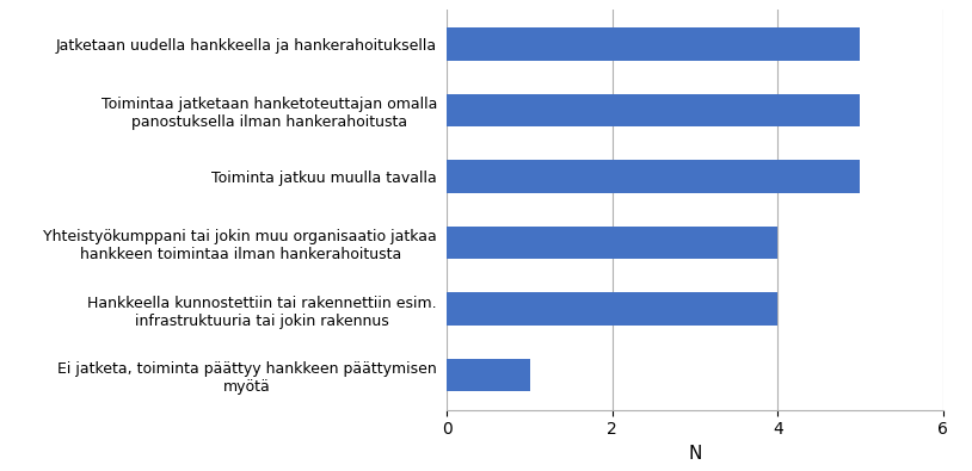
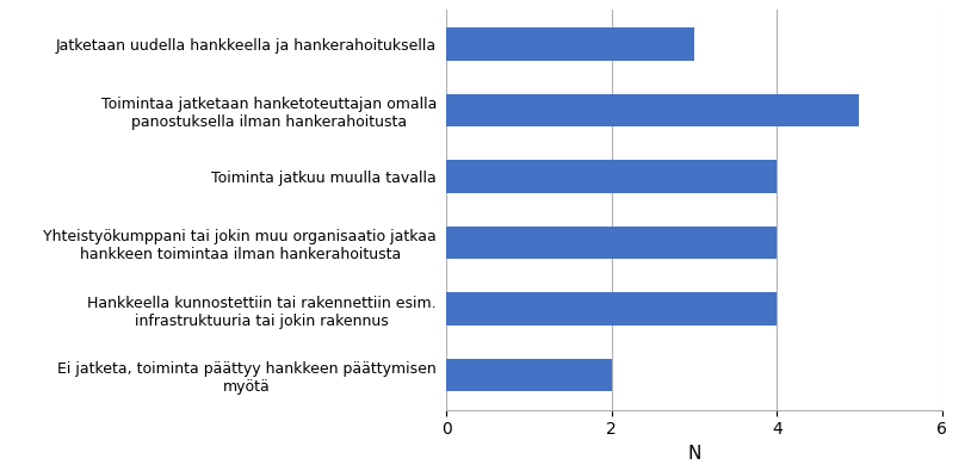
Jatketaan uudella hankkeella ja hankerahoituksella: 5 -> 3
Toiminta jatkuu muulla tavalla: 5 -> 4
Ei jatketa, toiminta päättyy hankkeen päättymisen myötä: 1 -> 2
